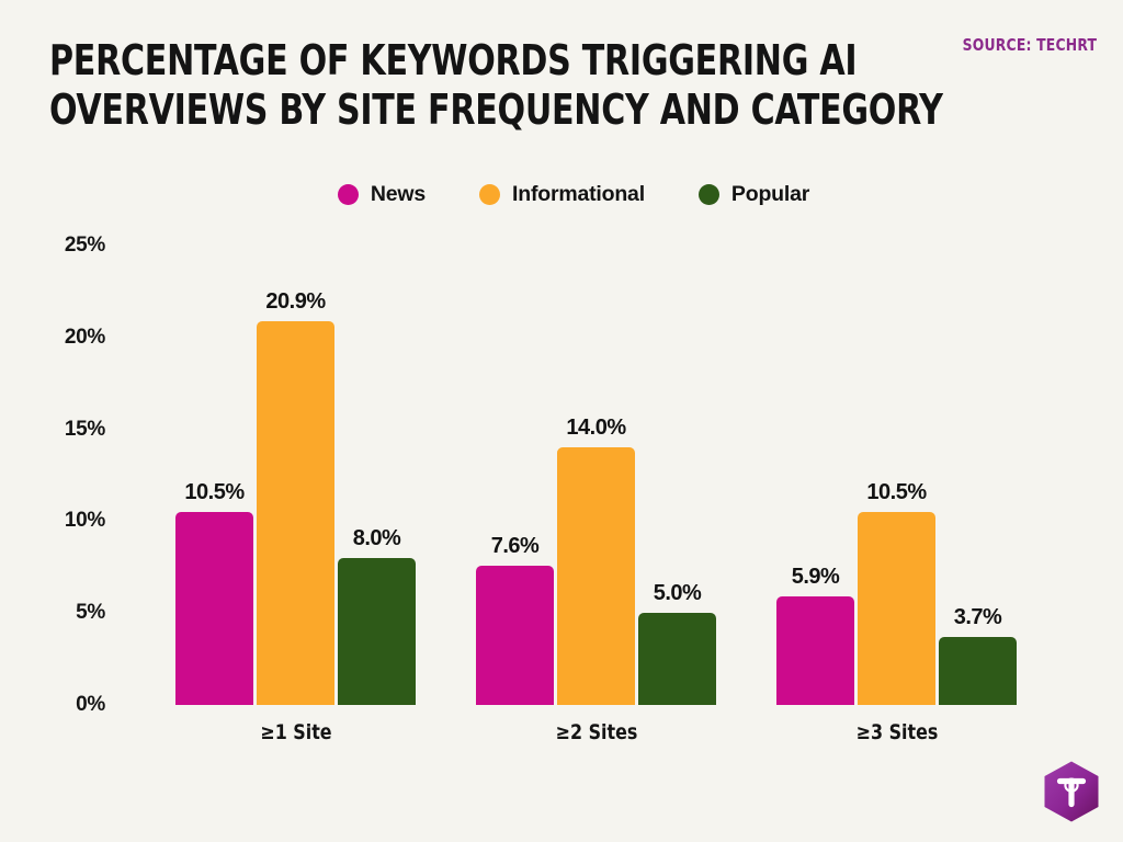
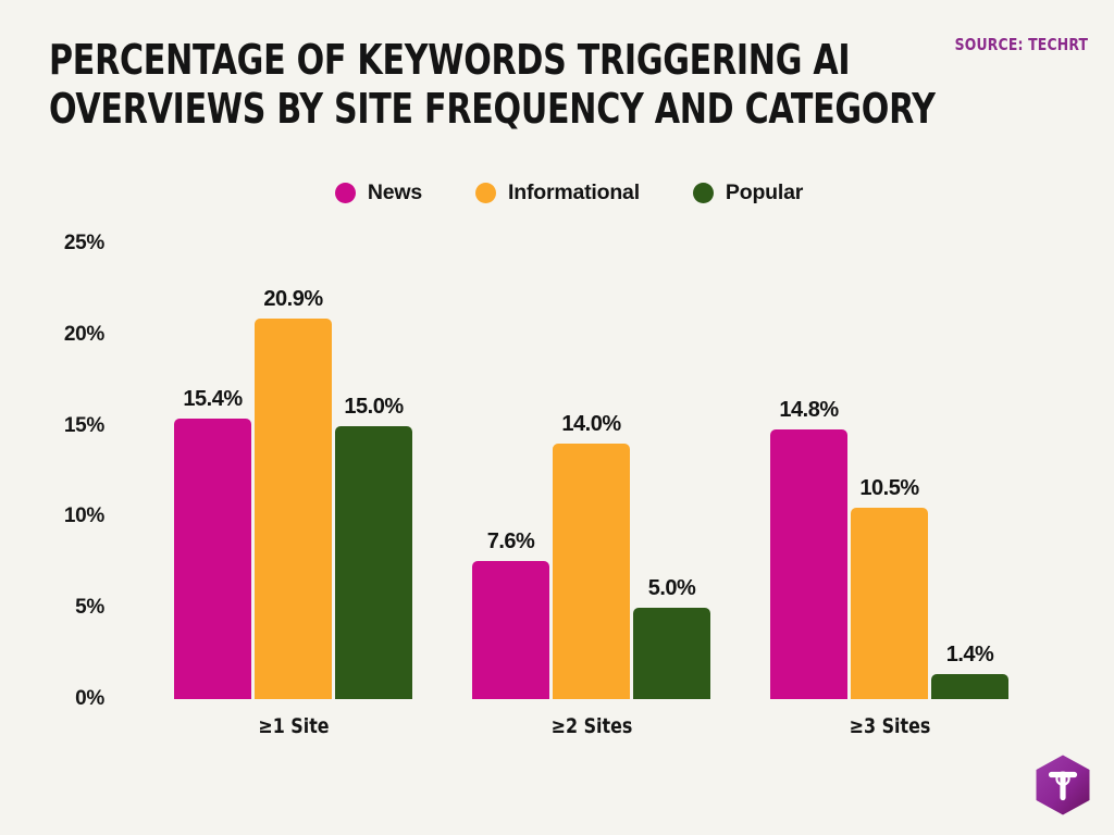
News/≥1 Site: 10.5% -> 15.4%
Popular/≥1 Site: 8.0% -> 15.0%
News/≥3 Sites: 5.9% -> 14.8%
Popular/≥3 Sites: 3.7% -> 1.4%
